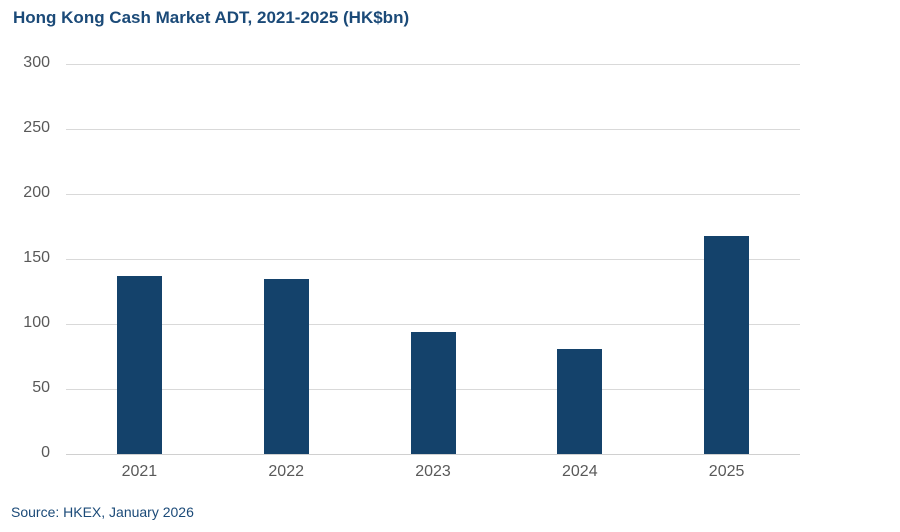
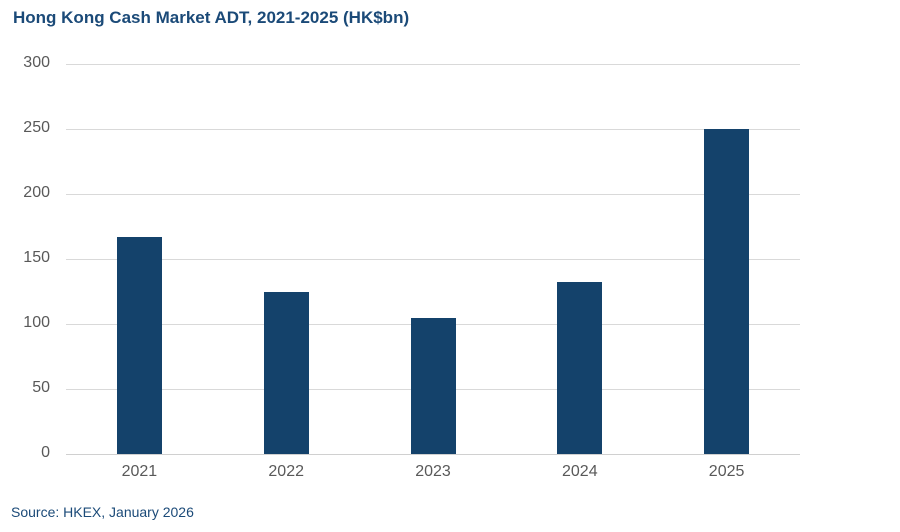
2021: 137 -> 167
2022: 135 -> 125
2023: 94 -> 105
2024: 81 -> 132
2025: 168 -> 250
